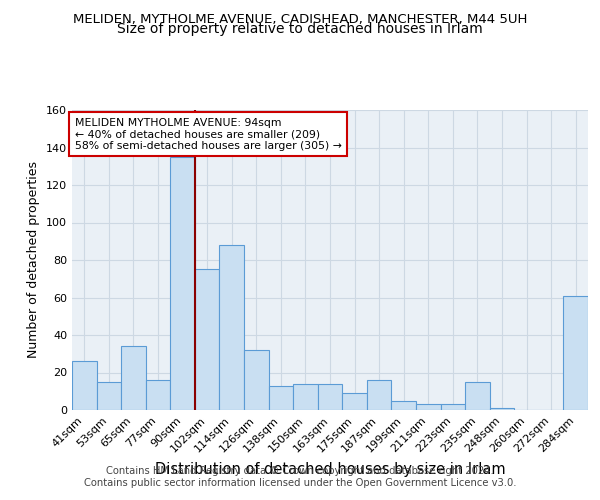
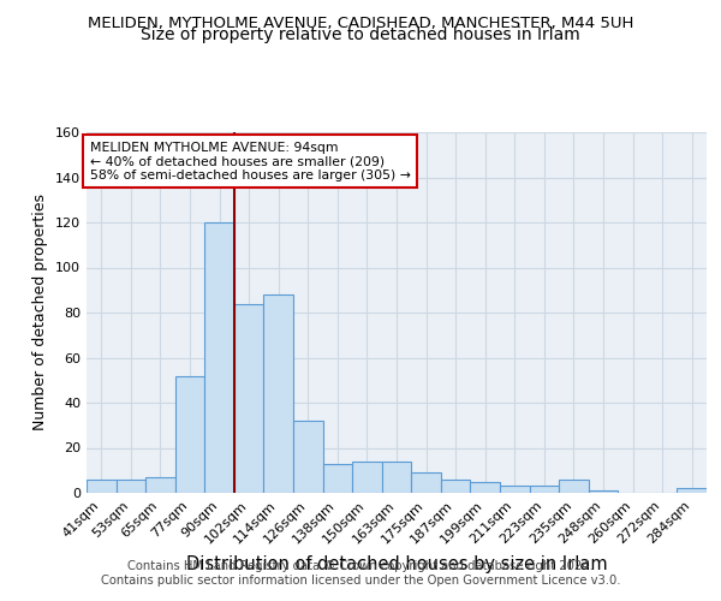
41sqm: 26 -> 6
53sqm: 15 -> 6
65sqm: 34 -> 7
77sqm: 16 -> 52
90sqm: 135 -> 120
102sqm: 75 -> 84
187sqm: 16 -> 6
235sqm: 15 -> 6
284sqm: 61 -> 2
